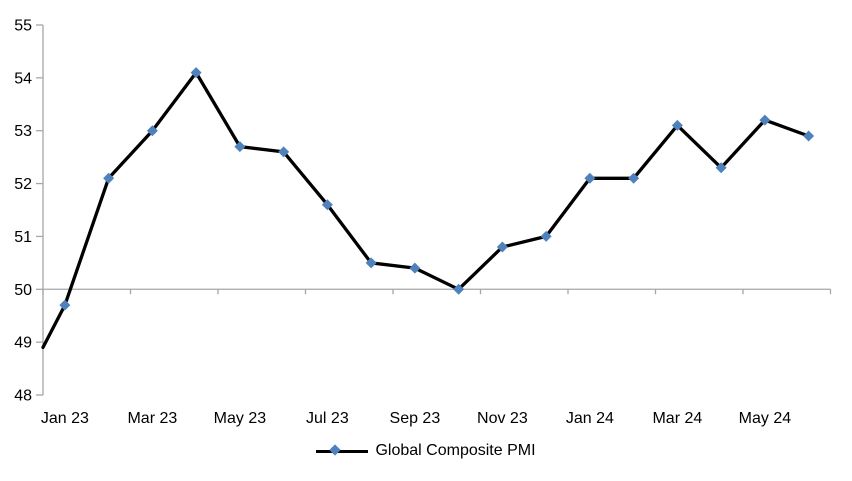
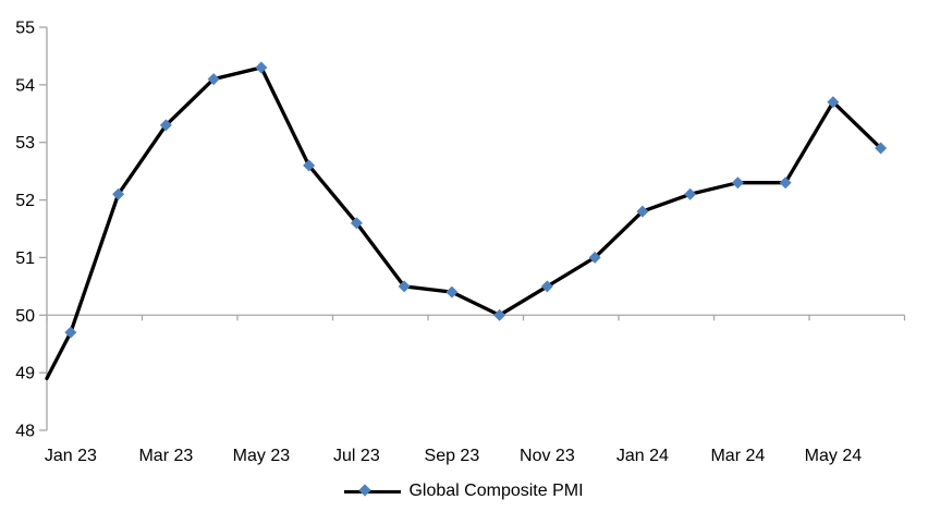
Mar 23: 53.0 -> 53.3
May 23: 52.7 -> 54.3
Nov 23: 50.8 -> 50.5
Jan 24: 52.1 -> 51.8
Mar 24: 53.1 -> 52.3
May 24: 53.2 -> 53.7
